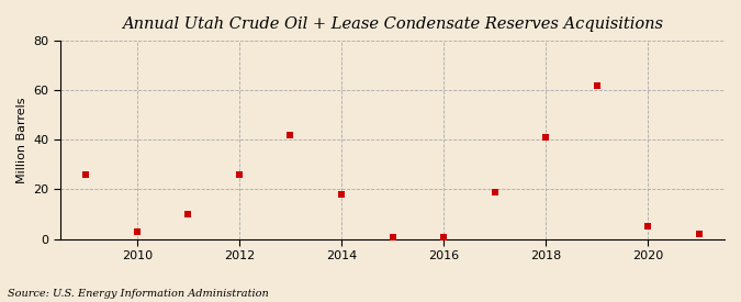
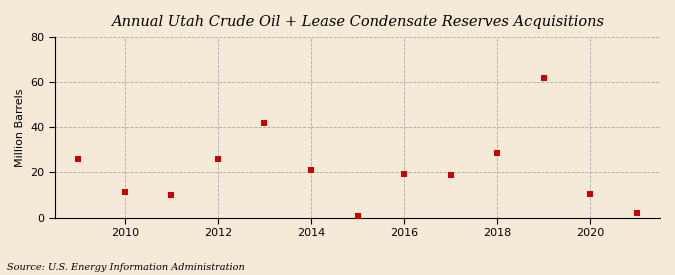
2010: 3.0 -> 11.5
2014: 18.0 -> 21.0
2016: 0.5 -> 19.5
2018: 41.0 -> 28.5
2020: 5.0 -> 10.5
